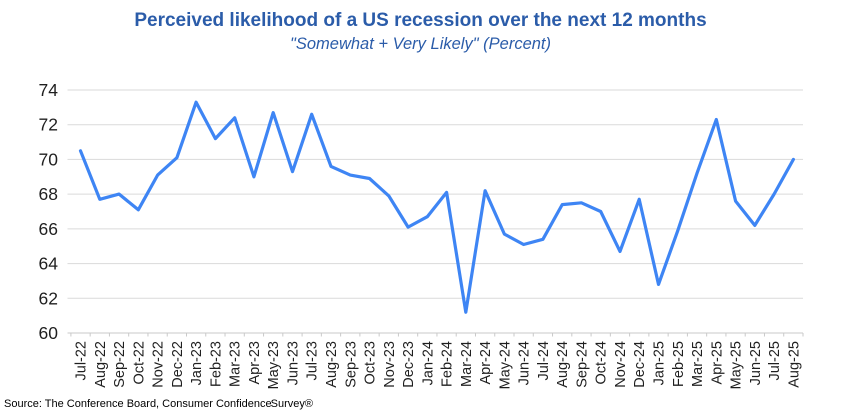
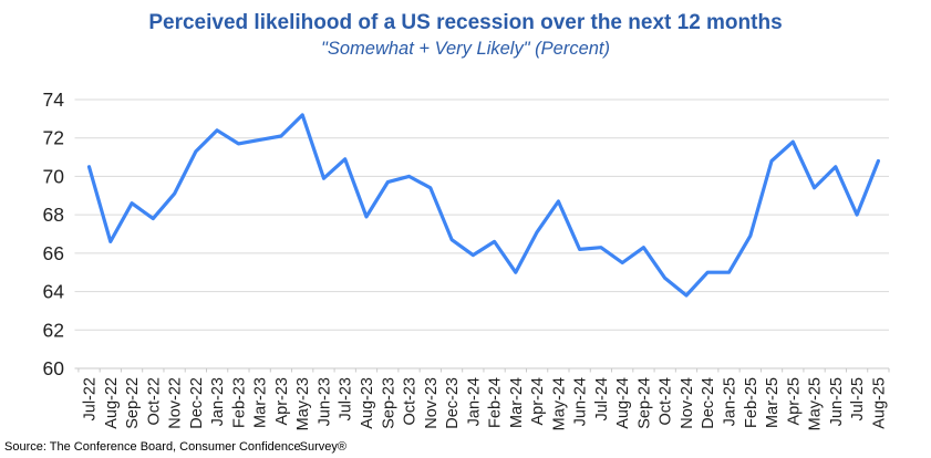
Aug-22: 67.7 -> 66.6
Sep-22: 68.0 -> 68.6
Oct-22: 67.1 -> 67.8
Dec-22: 70.1 -> 71.3
Jan-23: 73.3 -> 72.4
Feb-23: 71.2 -> 71.7
Mar-23: 72.4 -> 71.9
Apr-23: 69.0 -> 72.1
May-23: 72.7 -> 73.2
Jun-23: 69.3 -> 69.9
Jul-23: 72.6 -> 70.9
Aug-23: 69.6 -> 67.9
Sep-23: 69.1 -> 69.7
Oct-23: 68.9 -> 70.0
Nov-23: 67.9 -> 69.4
Dec-23: 66.1 -> 66.7
Jan-24: 66.7 -> 65.9
Feb-24: 68.1 -> 66.6
Mar-24: 61.2 -> 65.0
Apr-24: 68.2 -> 67.1
May-24: 65.7 -> 68.7
Jun-24: 65.1 -> 66.2
Jul-24: 65.4 -> 66.3
Aug-24: 67.4 -> 65.5
Sep-24: 67.5 -> 66.3
Oct-24: 67.0 -> 64.7
Nov-24: 64.7 -> 63.8
Dec-24: 67.7 -> 65.0
Jan-25: 62.8 -> 65.0
Feb-25: 65.9 -> 66.9
Mar-25: 69.2 -> 70.8
Apr-25: 72.3 -> 71.8
May-25: 67.6 -> 69.4
Jun-25: 66.2 -> 70.5
Aug-25: 70.0 -> 70.8
